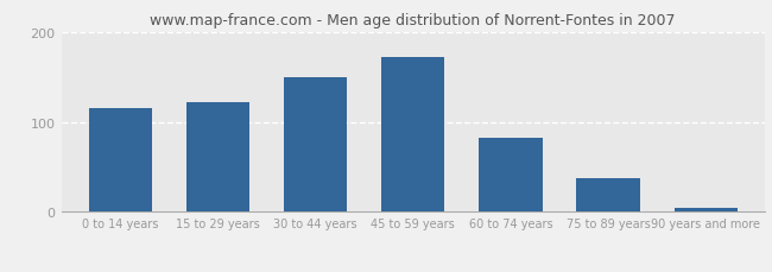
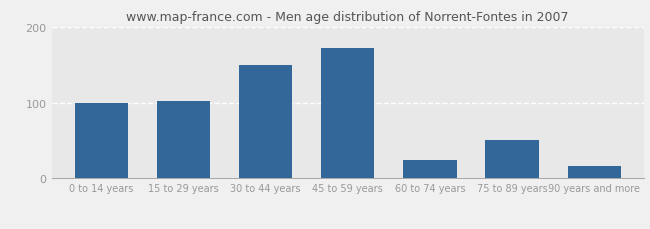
0 to 14 years: 115 -> 100
15 to 29 years: 122 -> 102
60 to 74 years: 82 -> 24
75 to 89 years: 38 -> 50
90 years and more: 4 -> 16
